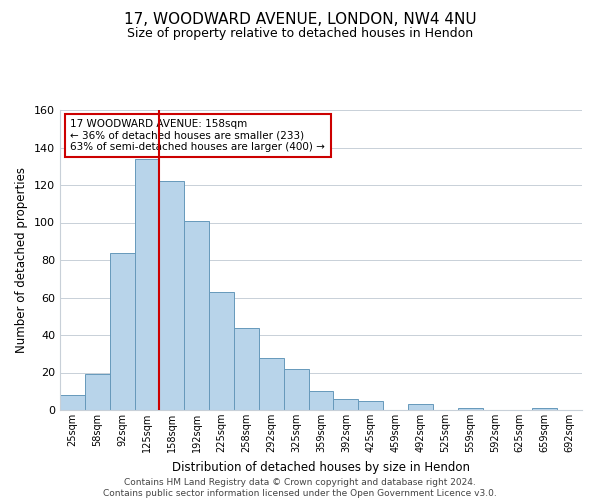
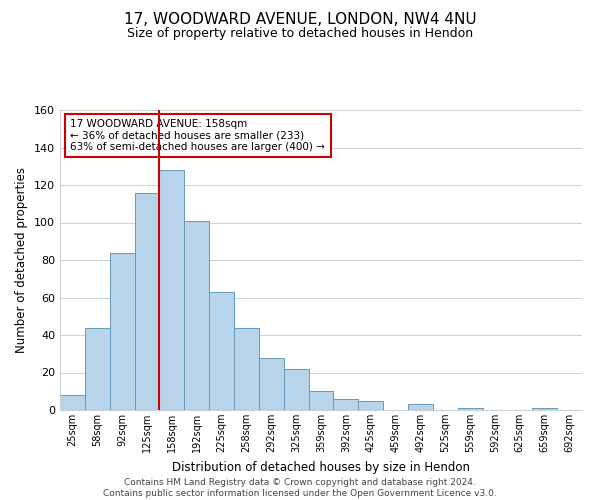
58sqm: 19 -> 44
125sqm: 134 -> 116
158sqm: 122 -> 128
